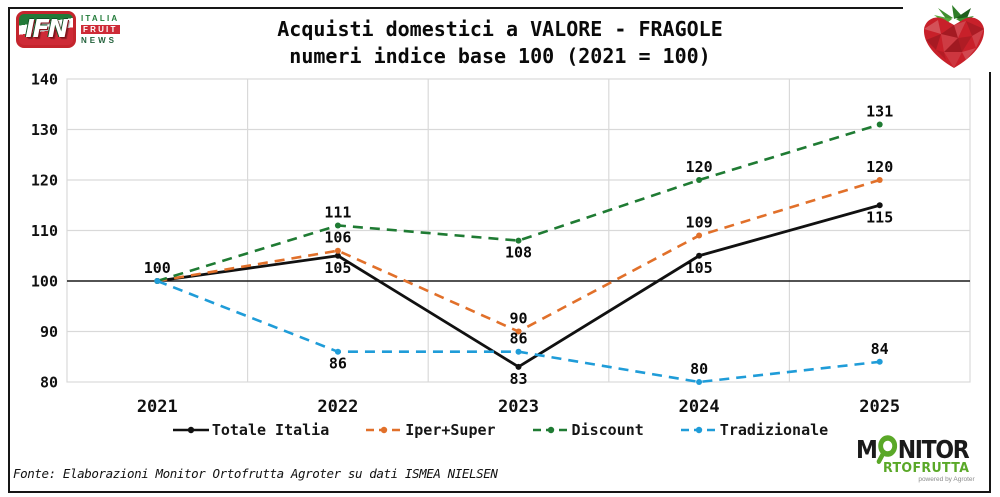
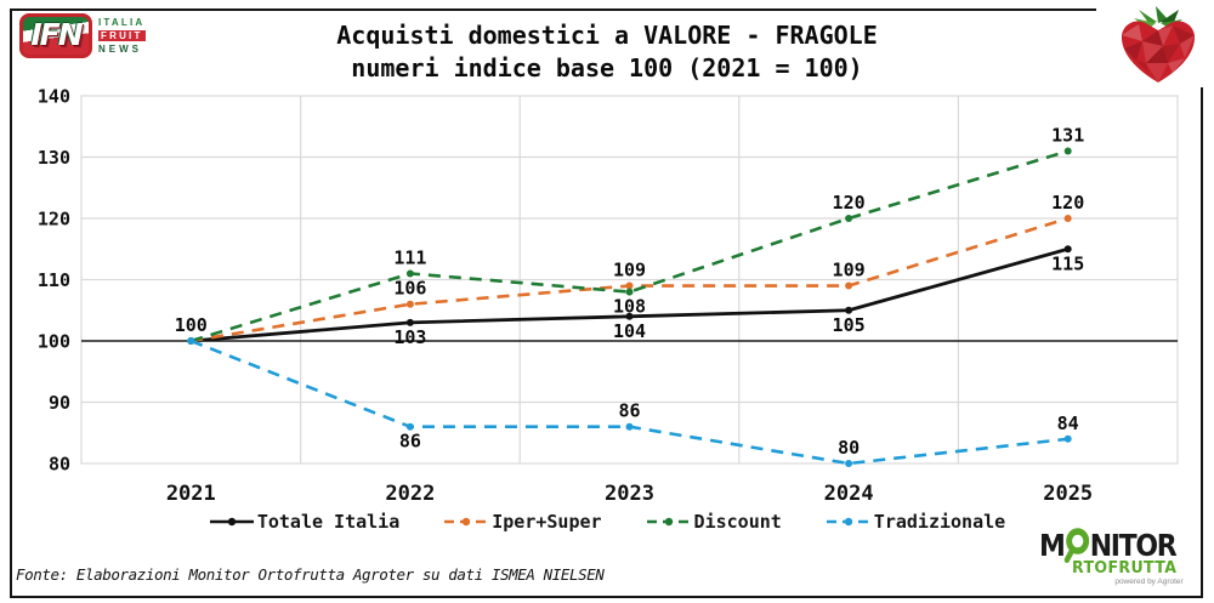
Totale Italia/2022: 105 -> 103
Totale Italia/2023: 83 -> 104
Iper+Super/2023: 90 -> 109
